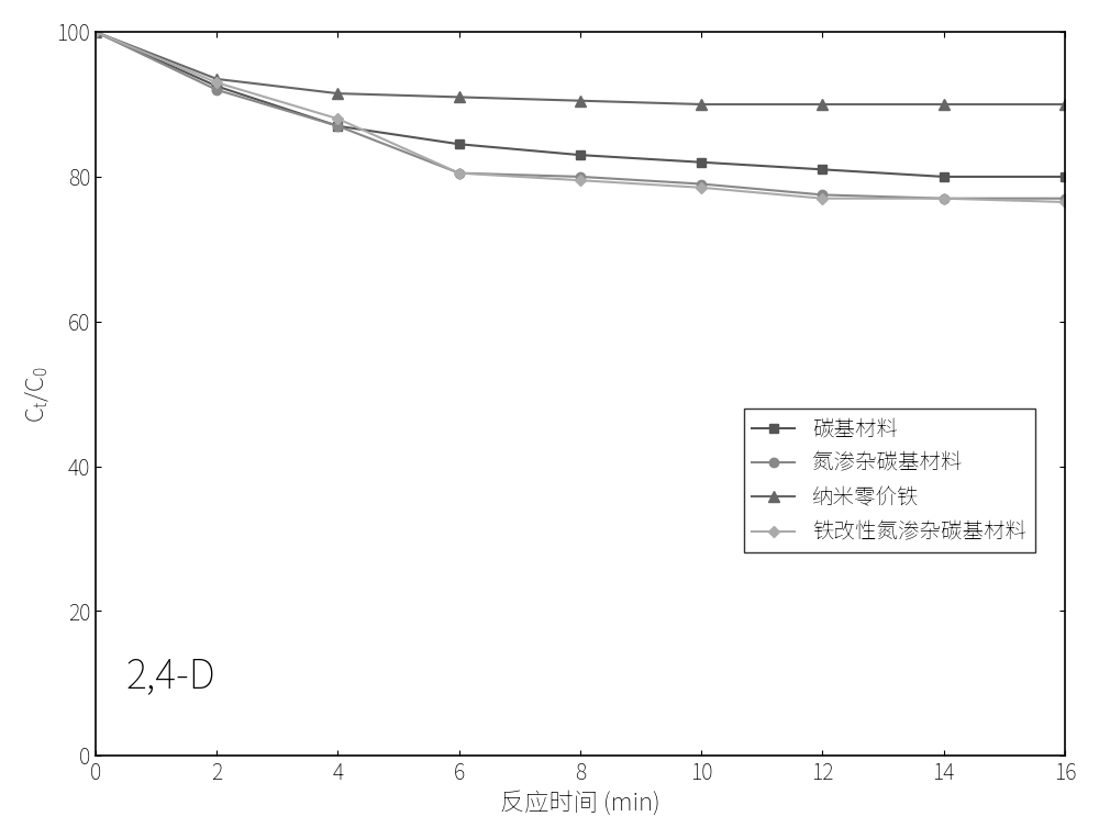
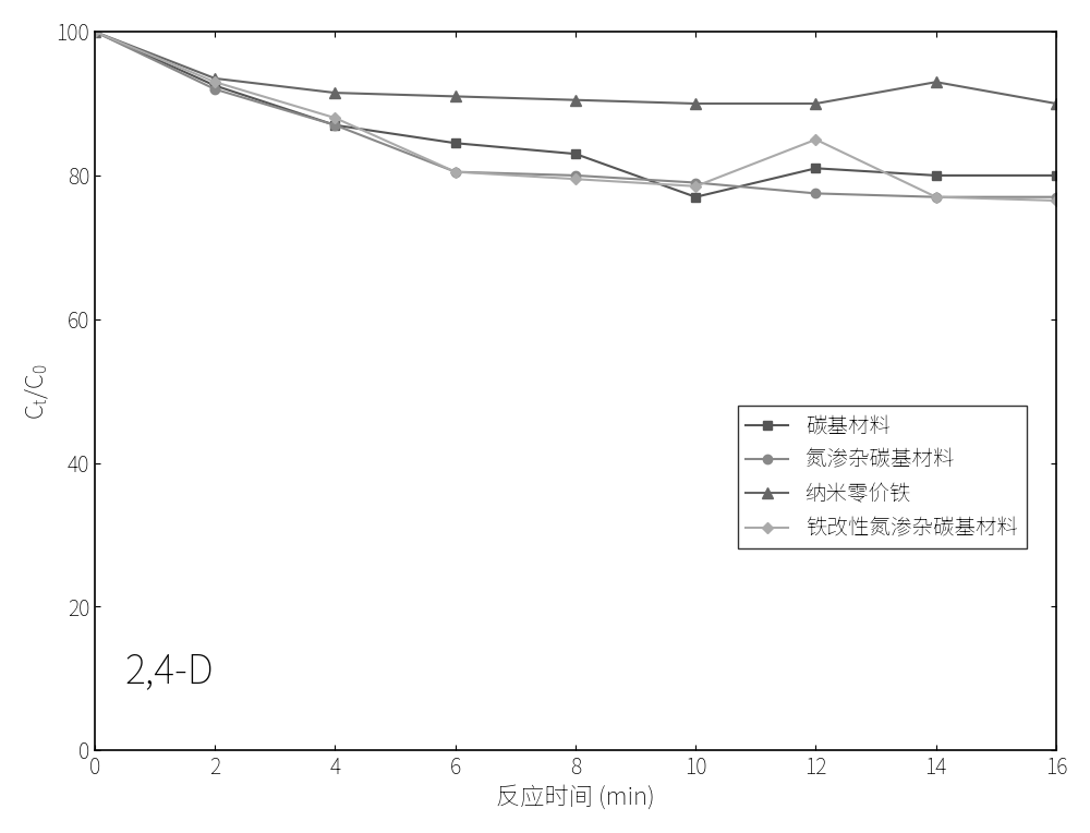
碳基材料/10: 82.0 -> 77.0
铁改性氮渗杂碳基材料/12: 77.0 -> 85.0
纳米零价铁/14: 90.0 -> 93.0
